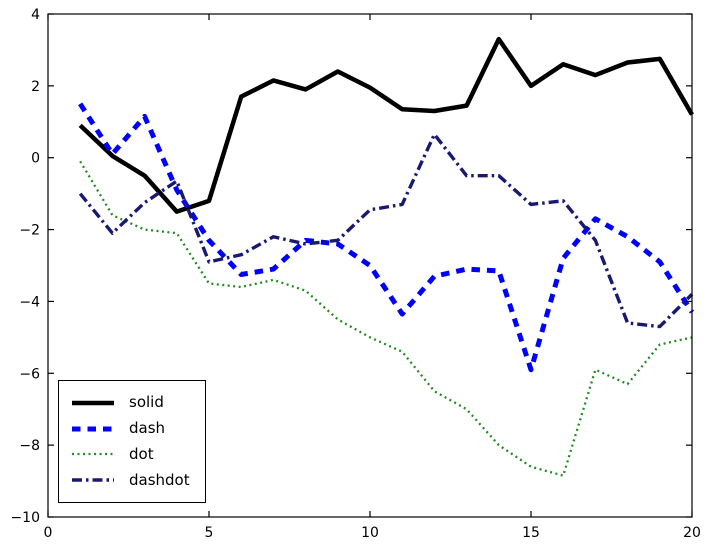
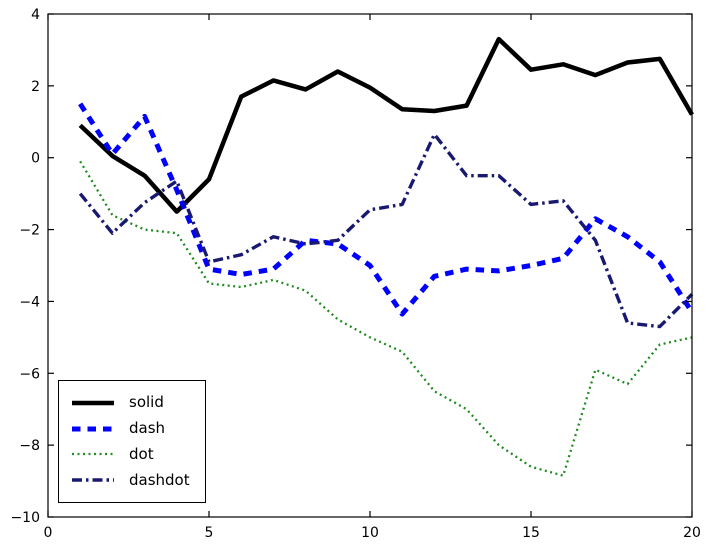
solid/5: -1.2 -> -0.6
dash/5: -2.3 -> -3.1
solid/15: 2.0 -> 2.5
dash/15: -5.9 -> -3.0
